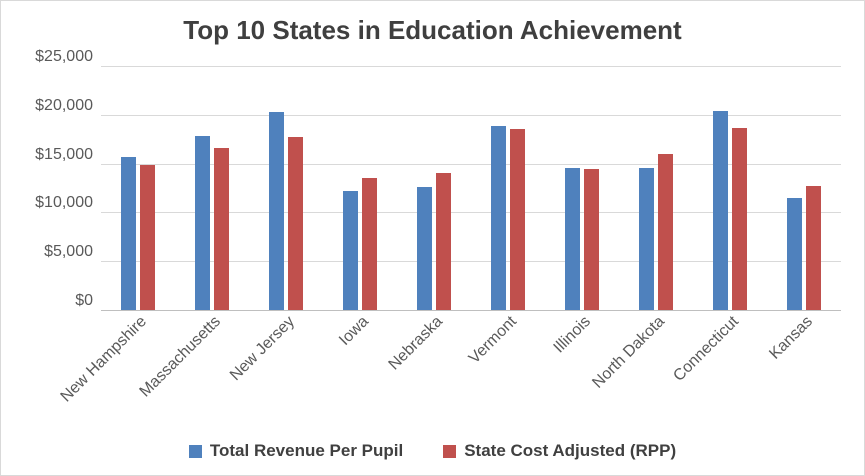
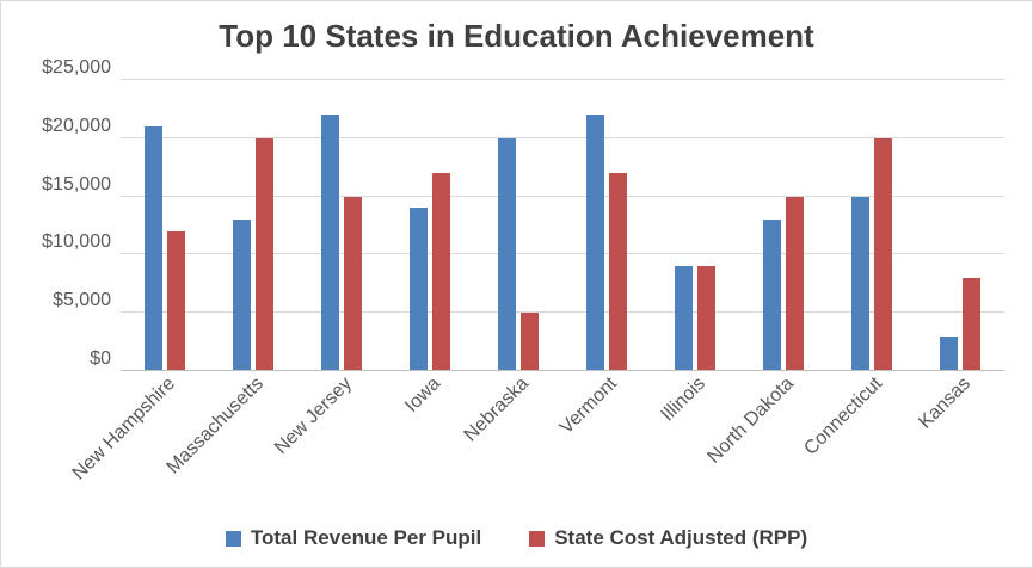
Total Revenue Per Pupil/New Hampshire: $16000 -> $21000
State Cost Adjusted (RPP)/New Hampshire: $15000 -> $12000
Total Revenue Per Pupil/Massachusetts: $18000 -> $13000
State Cost Adjusted (RPP)/Massachusetts: $17000 -> $20000
Total Revenue Per Pupil/New Jersey: $20000 -> $22000
State Cost Adjusted (RPP)/New Jersey: $18000 -> $15000
Total Revenue Per Pupil/Iowa: $12000 -> $14000
State Cost Adjusted (RPP)/Iowa: $14000 -> $17000
Total Revenue Per Pupil/Nebraska: $13000 -> $20000
State Cost Adjusted (RPP)/Nebraska: $14000 -> $5000
Total Revenue Per Pupil/Vermont: $19000 -> $22000
State Cost Adjusted (RPP)/Vermont: $19000 -> $17000
Total Revenue Per Pupil/Illinois: $15000 -> $9000
State Cost Adjusted (RPP)/Illinois: $15000 -> $9000
Total Revenue Per Pupil/North Dakota: $15000 -> $13000
State Cost Adjusted (RPP)/North Dakota: $16000 -> $15000
Total Revenue Per Pupil/Connecticut: $20000 -> $15000
State Cost Adjusted (RPP)/Connecticut: $19000 -> $20000
Total Revenue Per Pupil/Kansas: $12000 -> $3000
State Cost Adjusted (RPP)/Kansas: $13000 -> $8000
